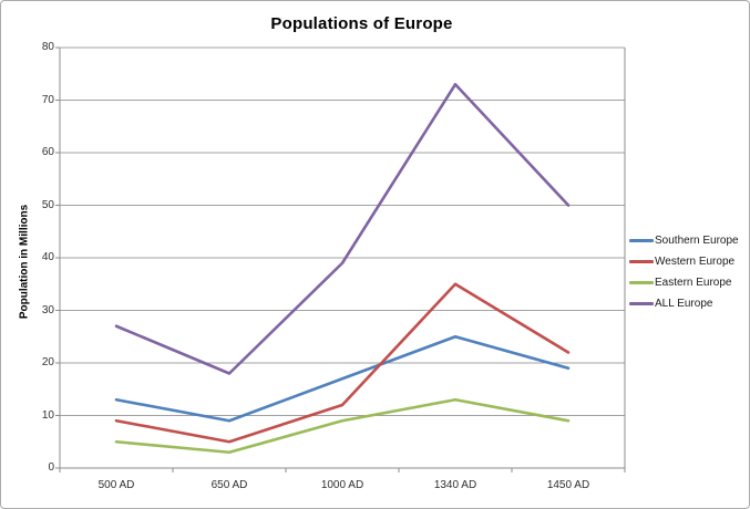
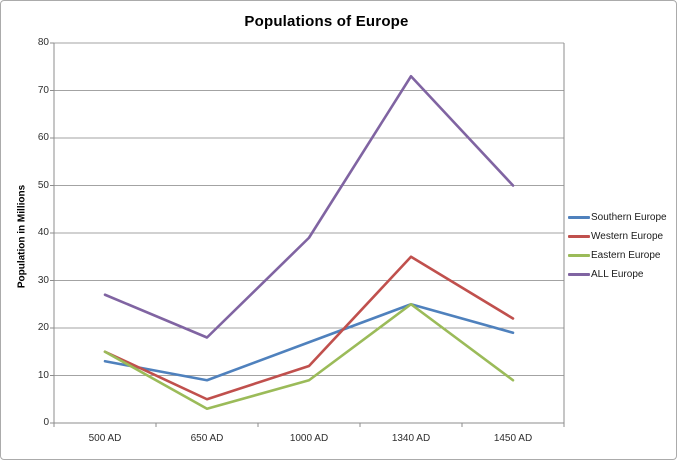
Western Europe/500 AD: 9 -> 15
Eastern Europe/500 AD: 5 -> 15
Eastern Europe/1340 AD: 13 -> 25
